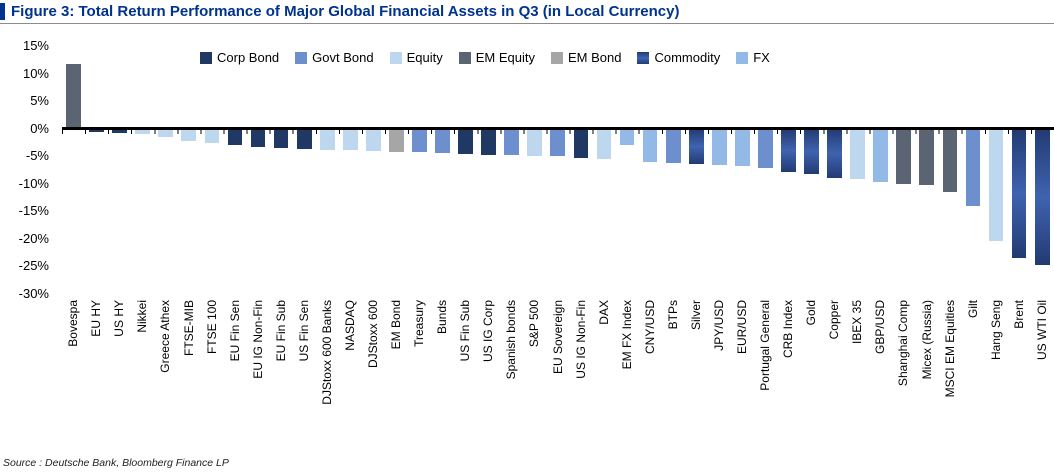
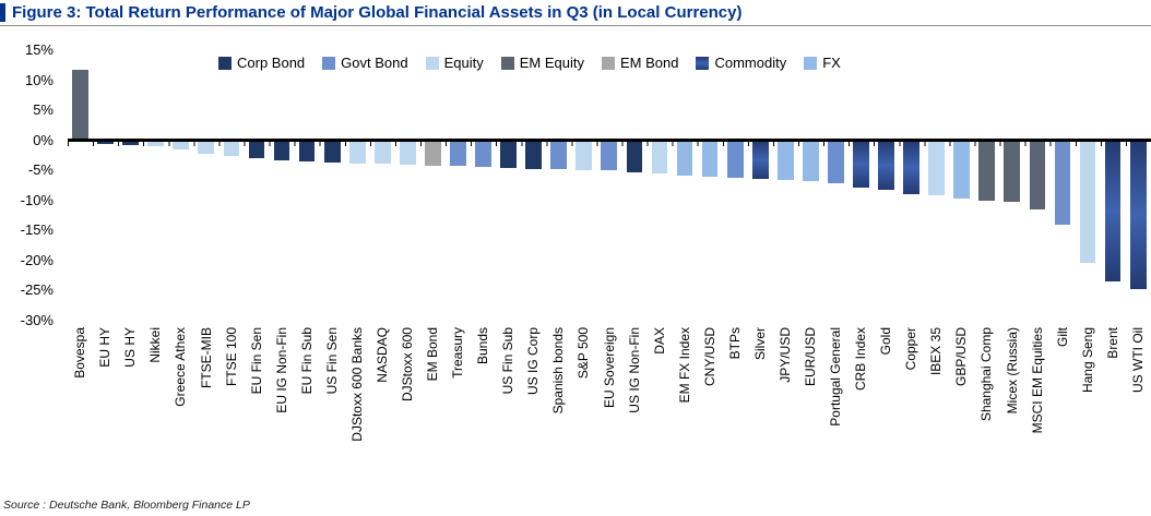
EM FX Index: -3% -> -6%
